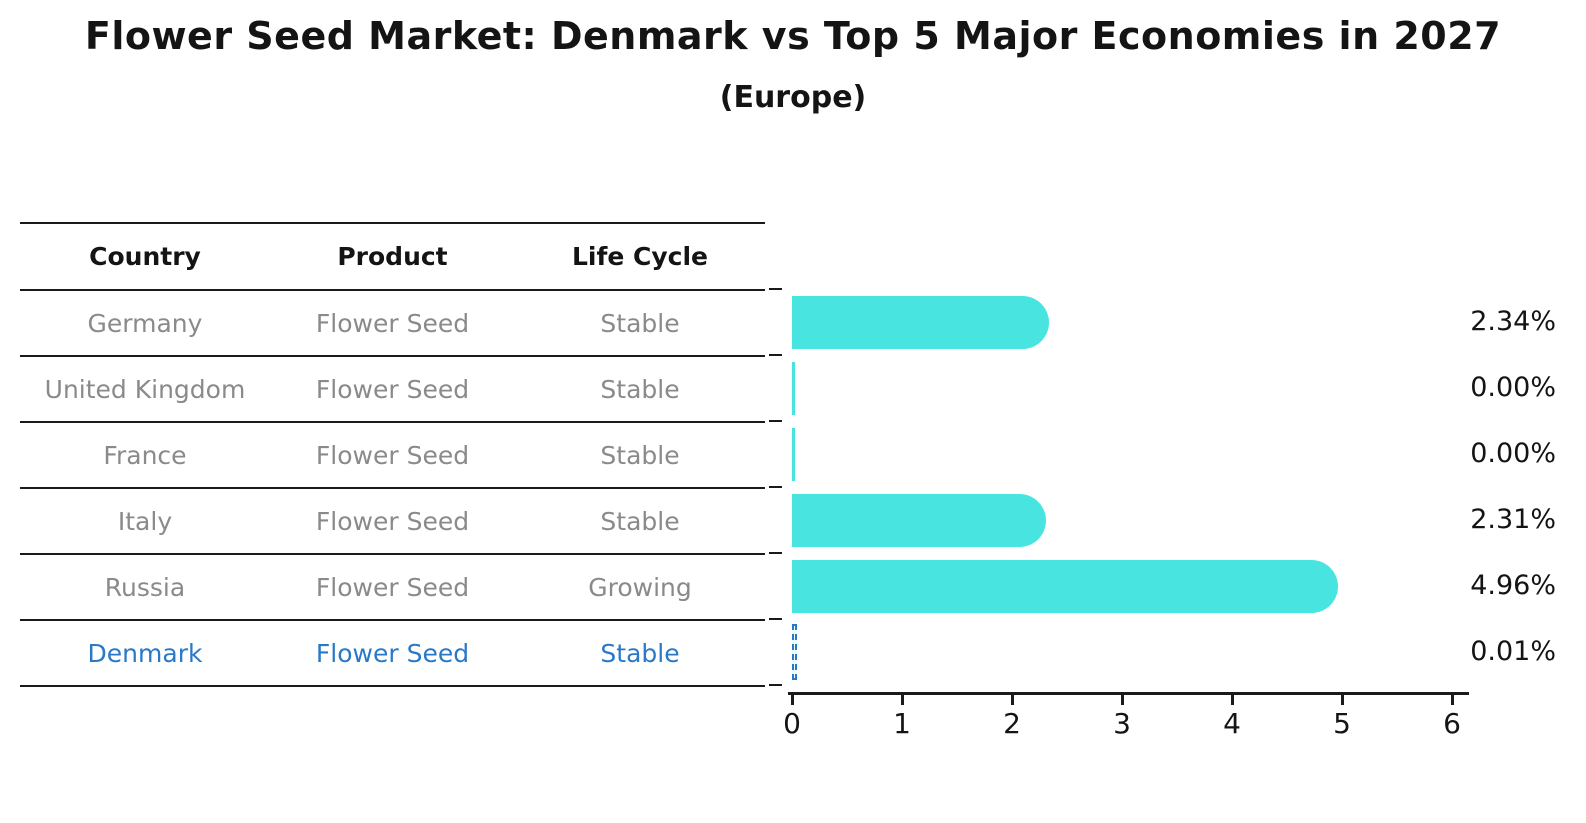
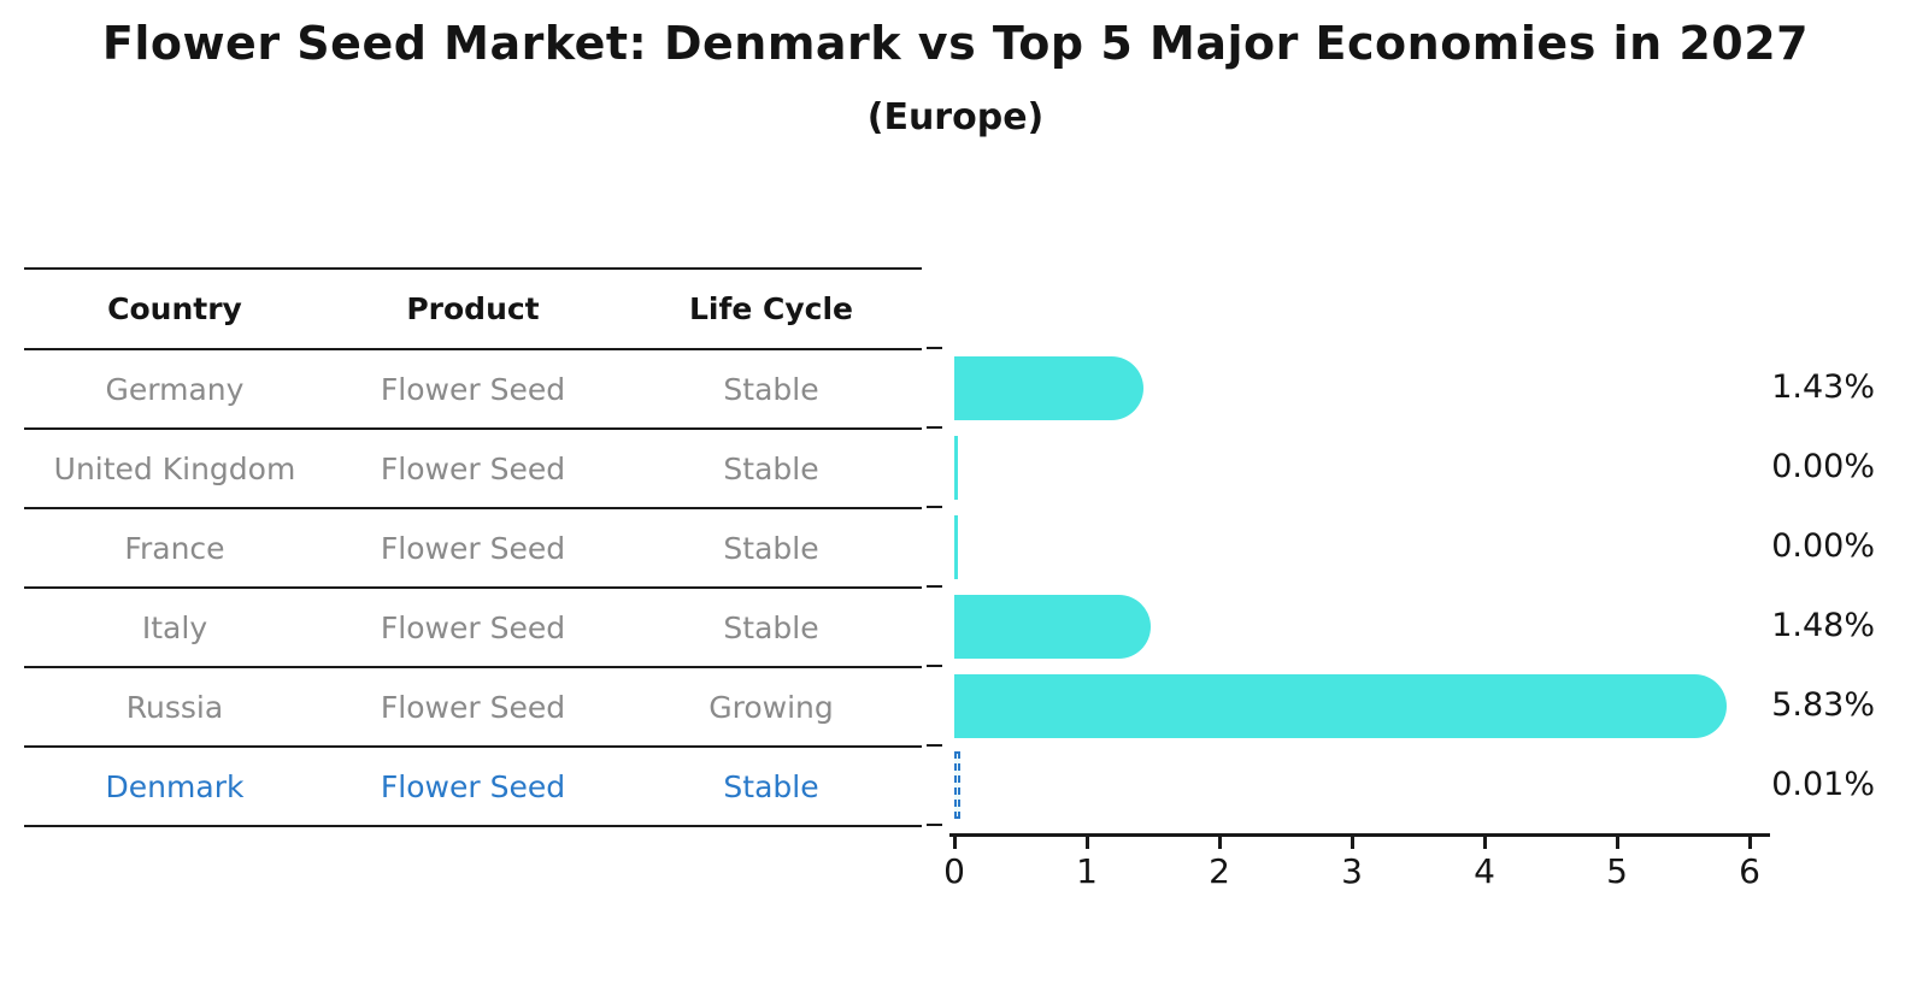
Germany: 2.34% -> 1.43%
Italy: 2.31% -> 1.48%
Russia: 4.96% -> 5.83%
